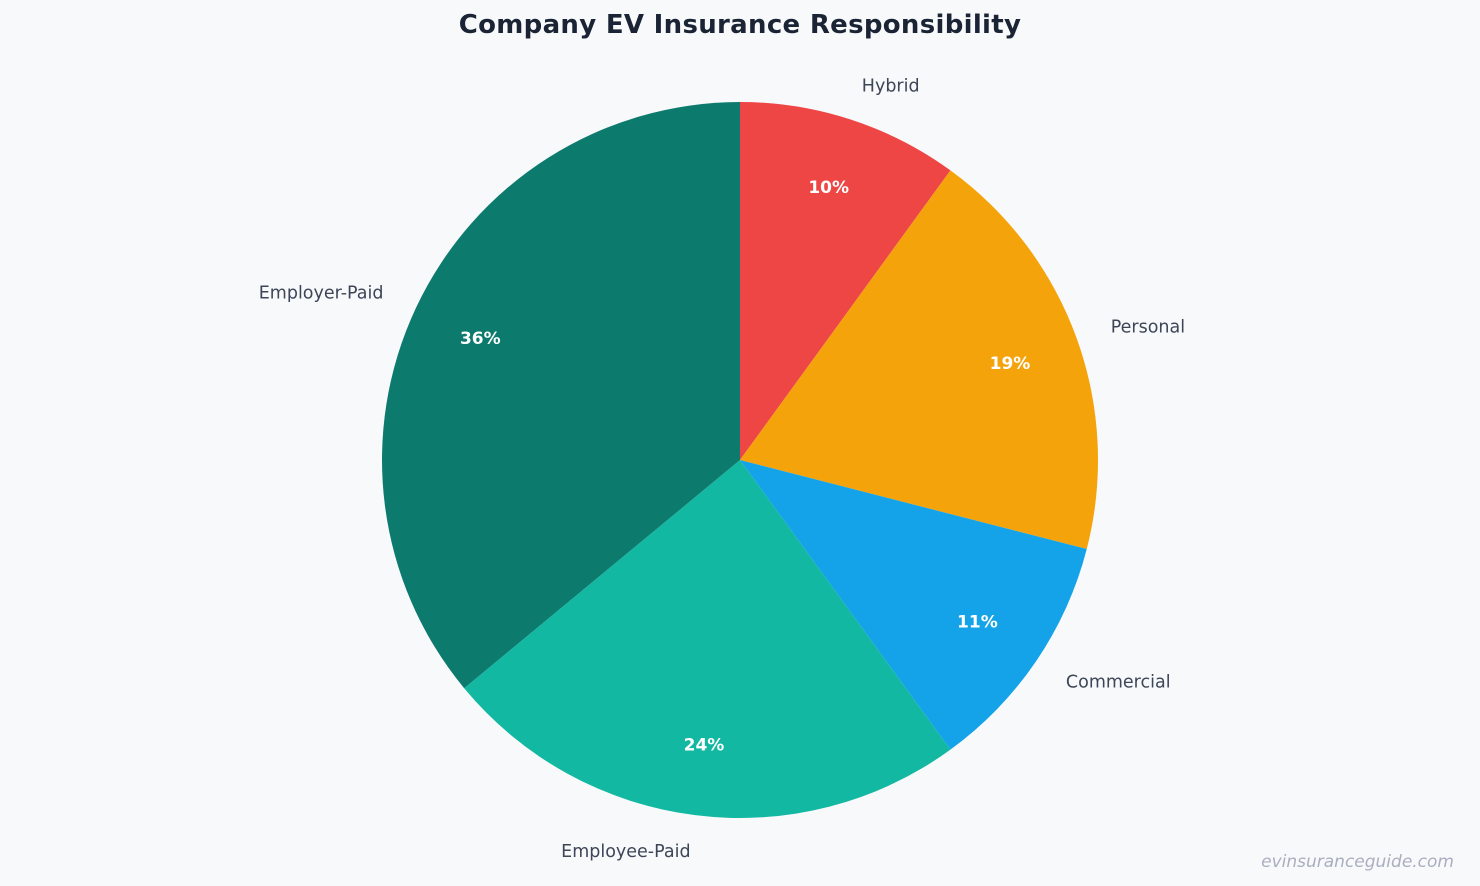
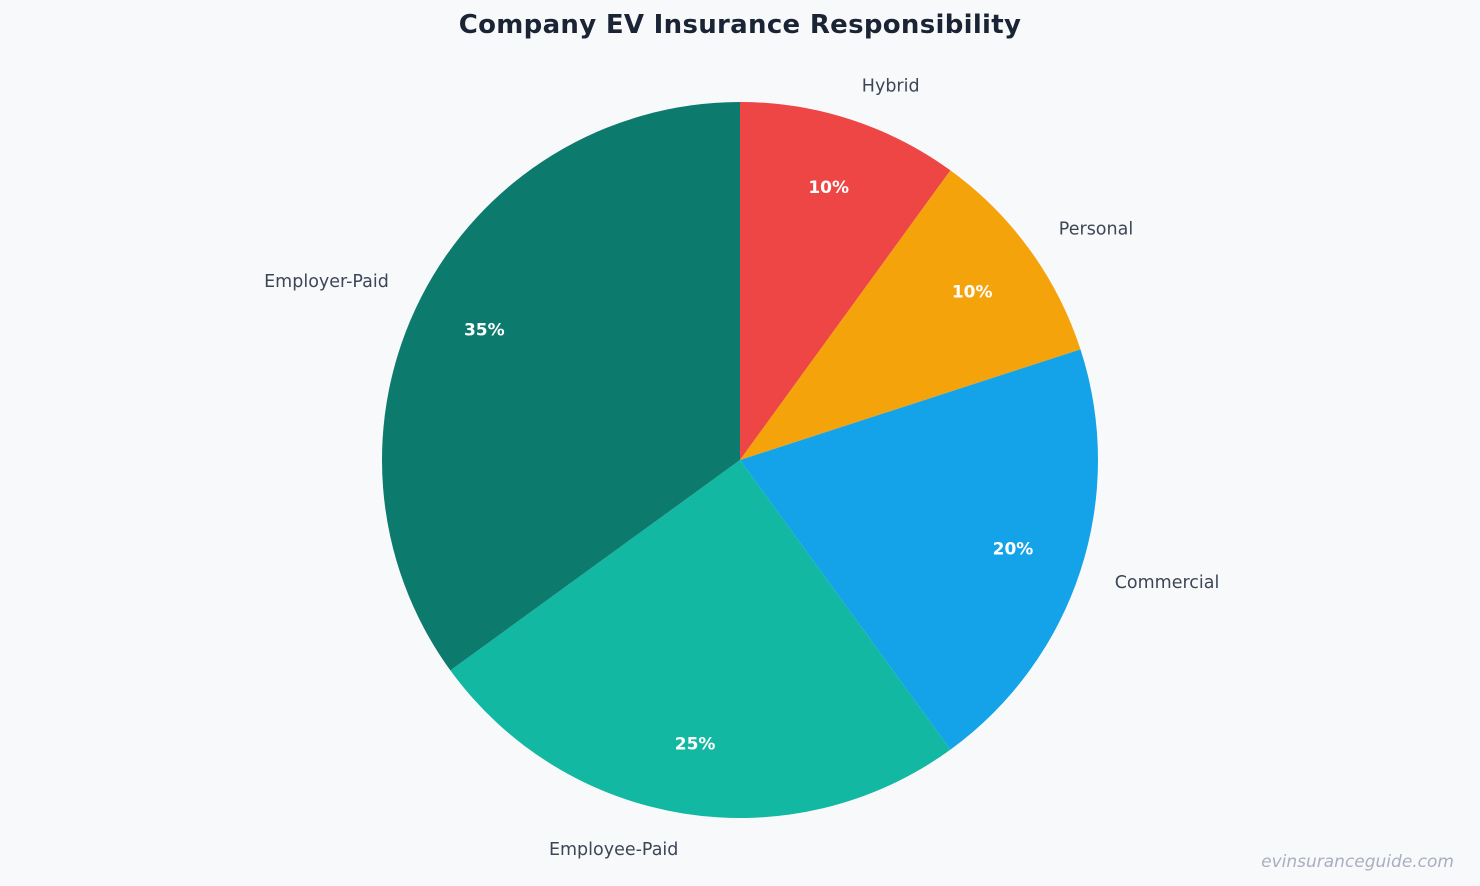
Personal: 19% -> 10%
Commercial: 11% -> 20%
Employee-Paid: 24% -> 25%
Employer-Paid: 36% -> 35%
